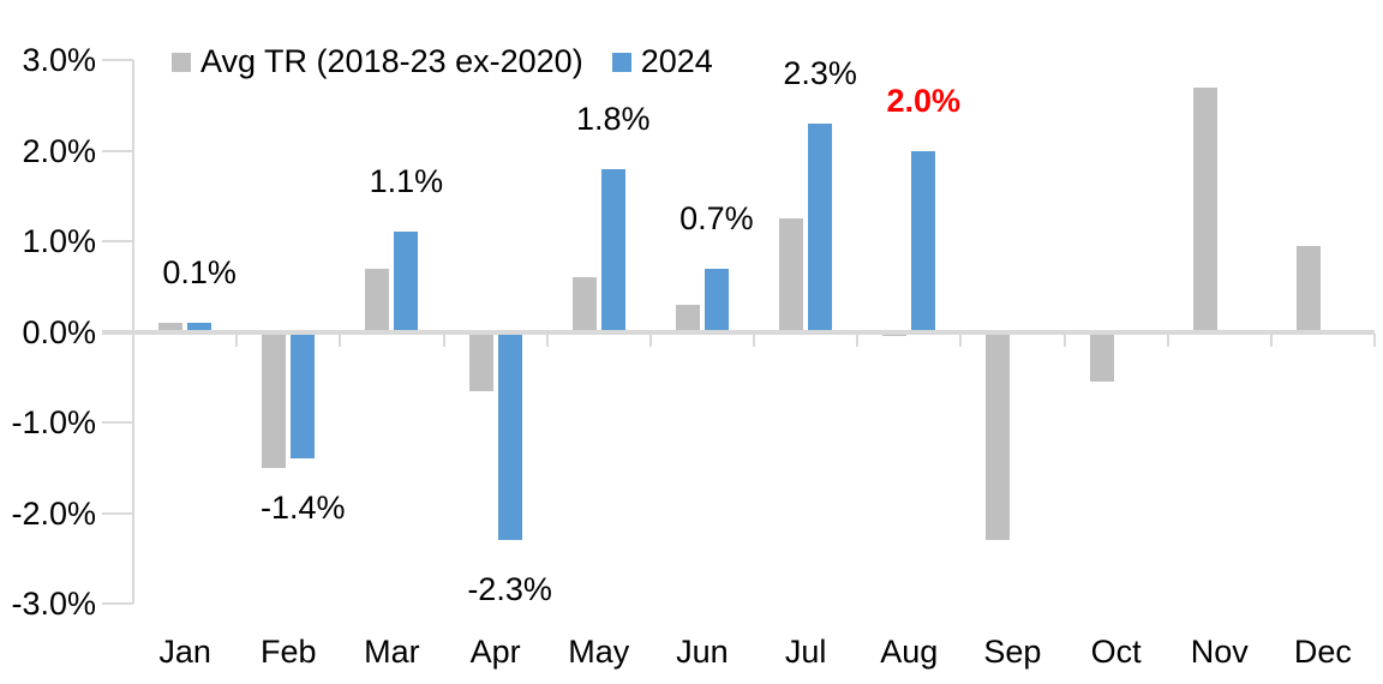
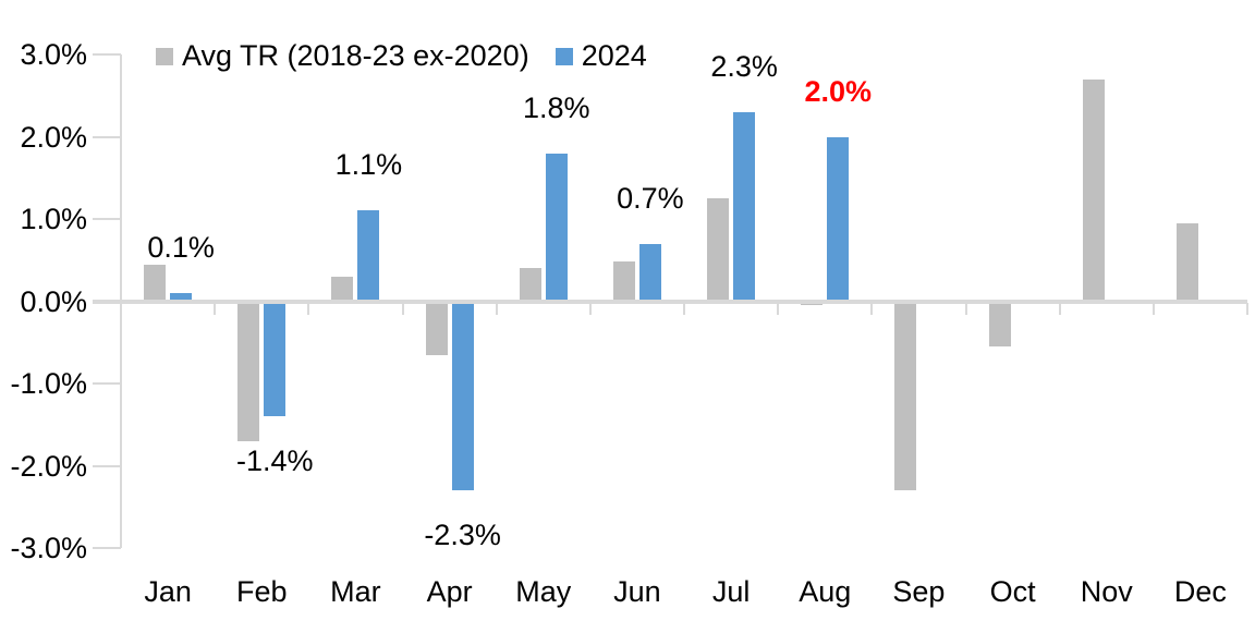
Avg TR (2018-23 ex-2020)/Jan: 0.1% -> 0.5%
Avg TR (2018-23 ex-2020)/Feb: -1.5% -> -1.7%
Avg TR (2018-23 ex-2020)/Mar: 0.7% -> 0.3%
Avg TR (2018-23 ex-2020)/May: 0.6% -> 0.4%
Avg TR (2018-23 ex-2020)/Jun: 0.3% -> 0.5%
